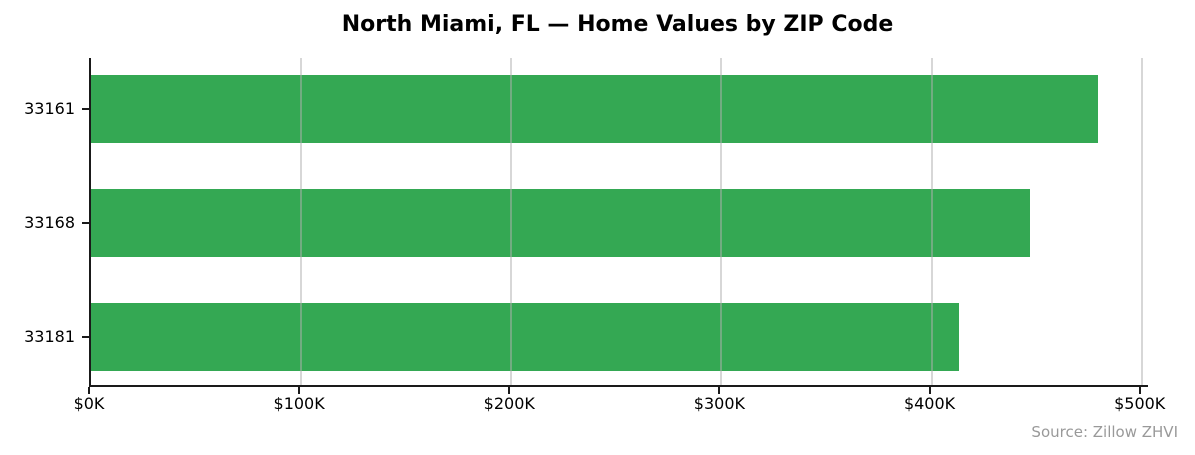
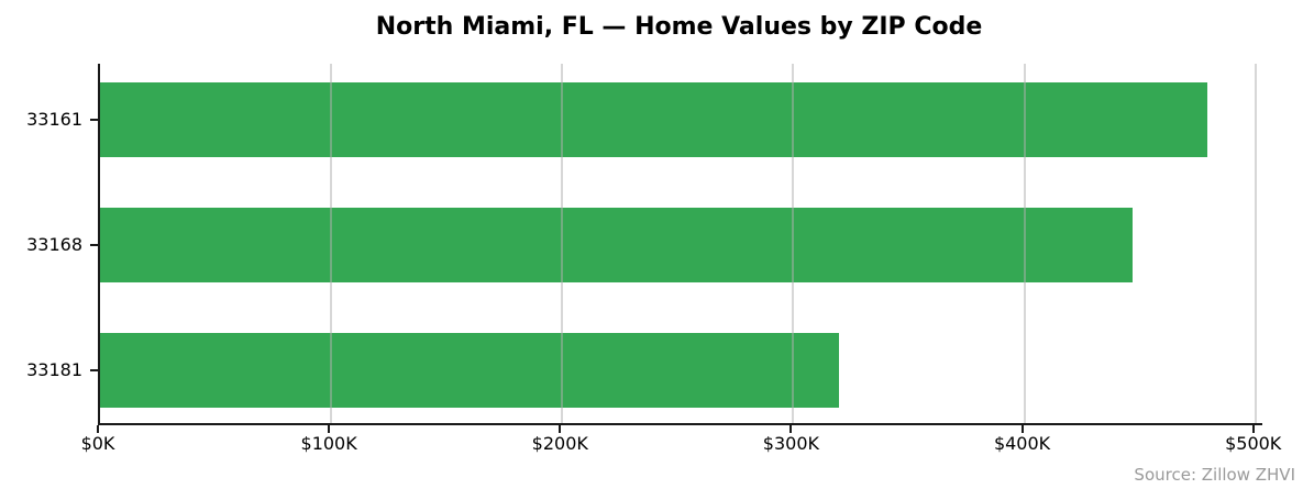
33181: $413K -> $320K
